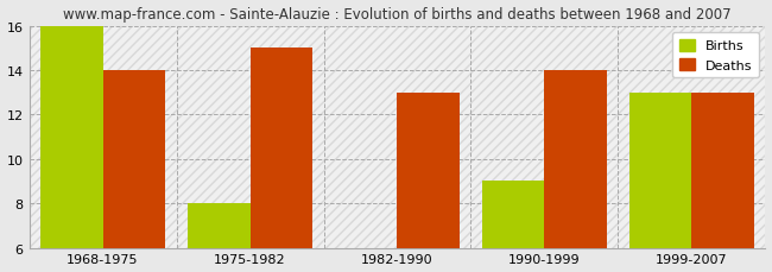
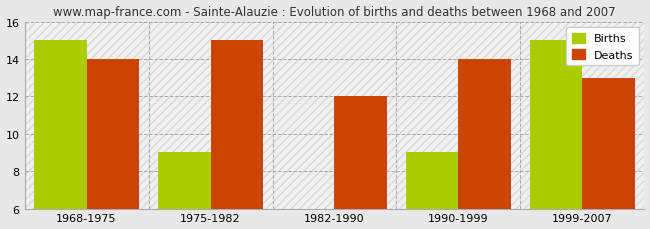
Births/1968-1975: 16 -> 15
Births/1975-1982: 8 -> 9
Deaths/1982-1990: 13 -> 12
Births/1999-2007: 13 -> 15
